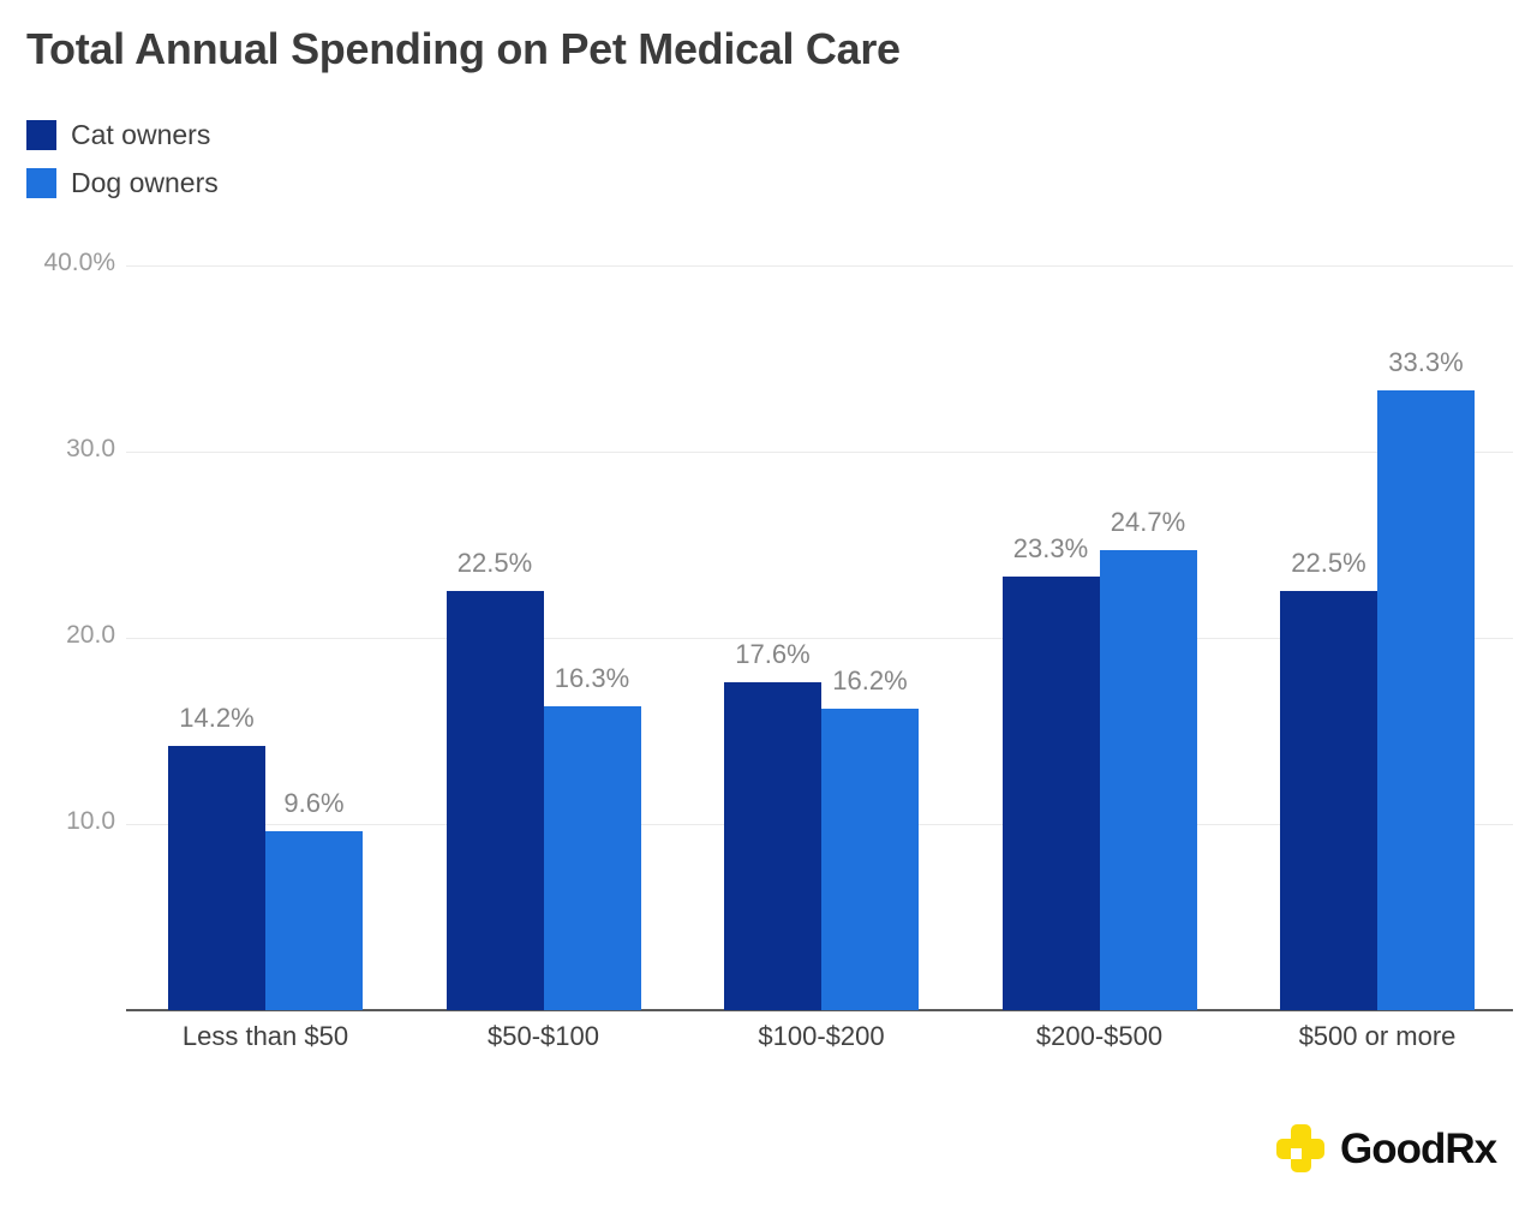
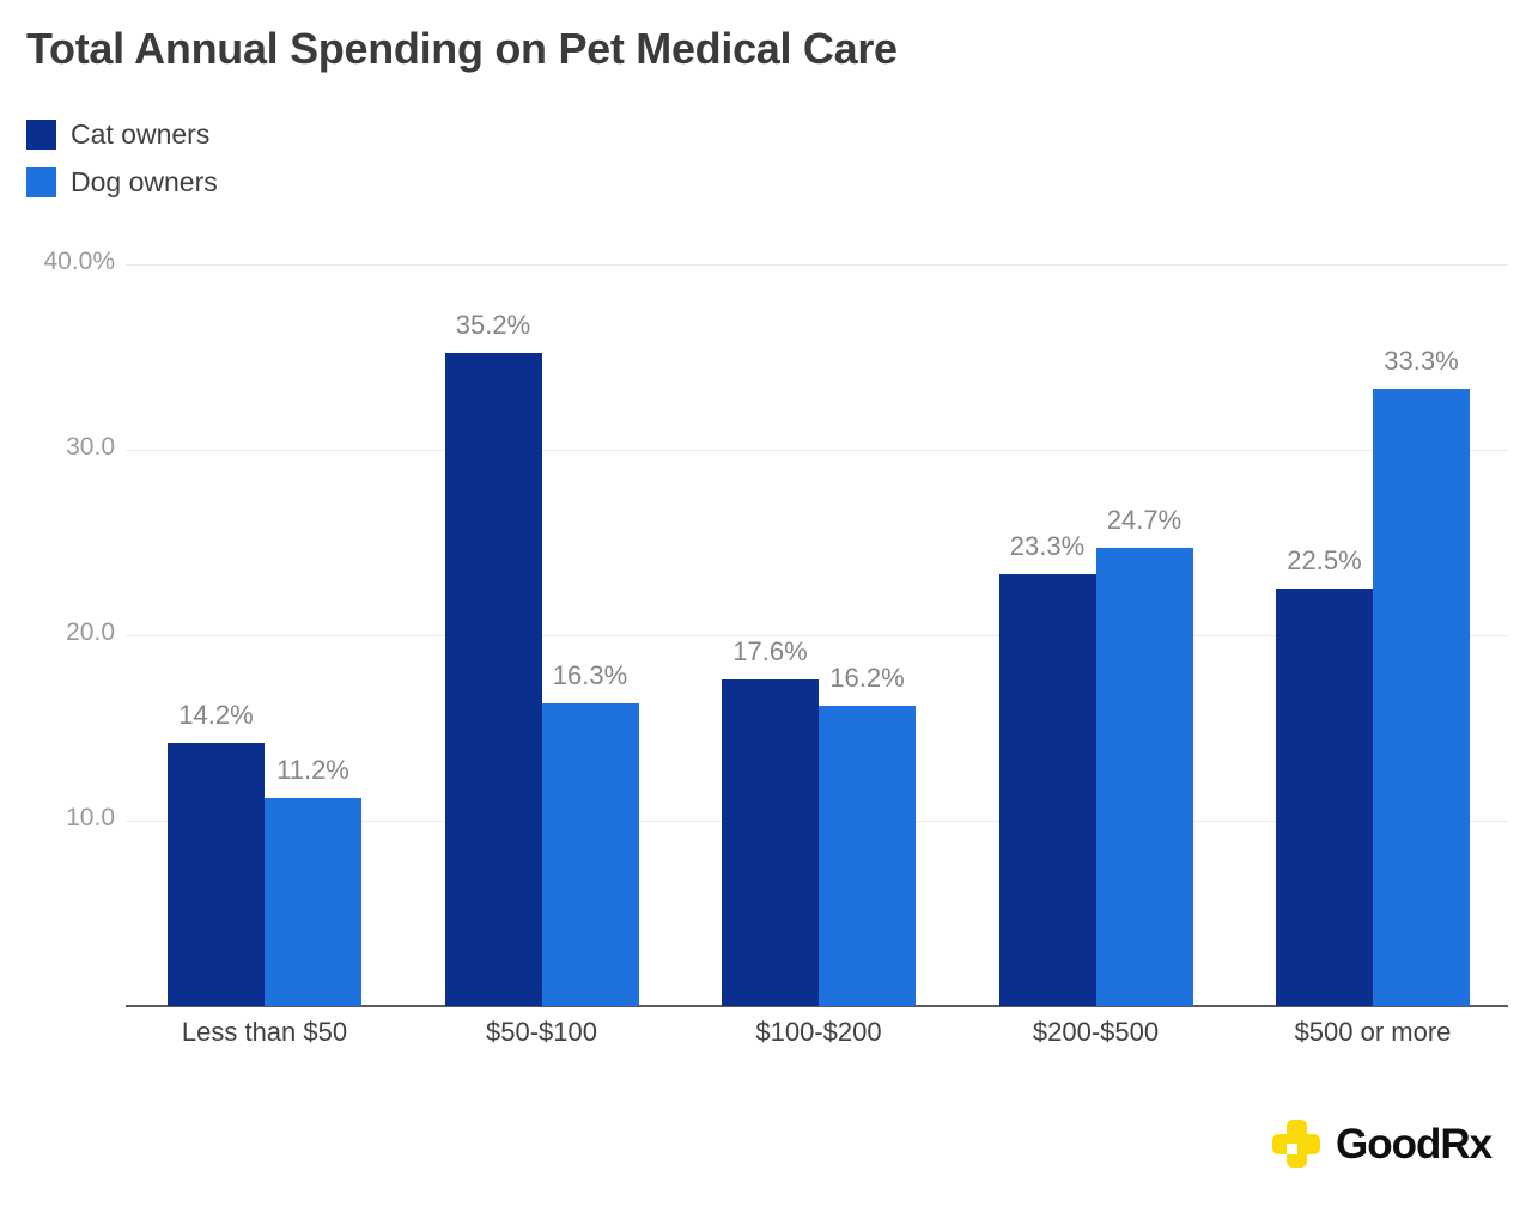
Dog owners/Less than $50: 9.6% -> 11.2%
Cat owners/$50-$100: 22.5% -> 35.2%
